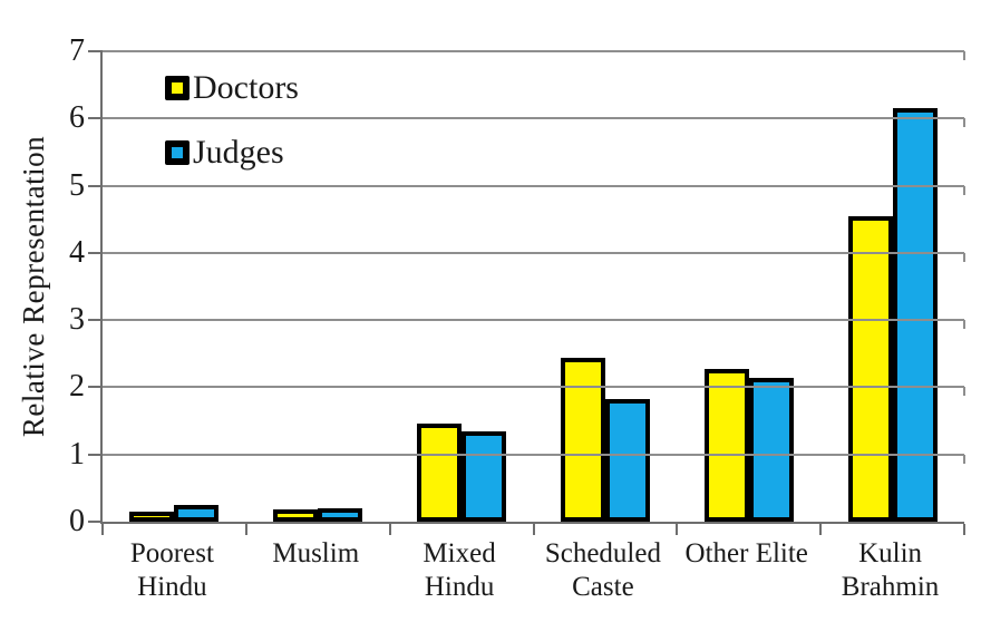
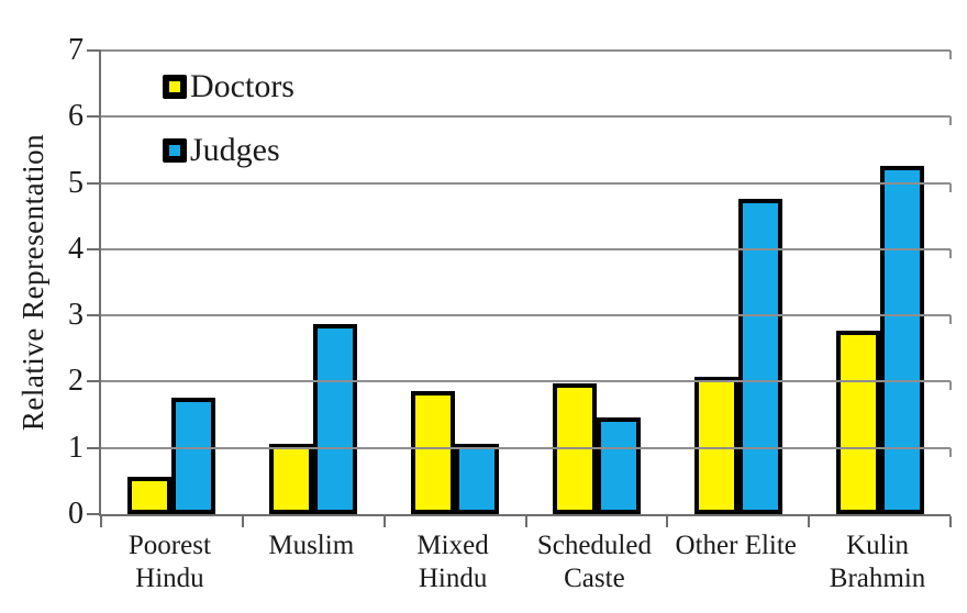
Doctors/Poorest Hindu: 0.1 -> 0.5
Judges/Poorest Hindu: 0.2 -> 1.7
Doctors/Muslim: 0.1 -> 1.0
Judges/Muslim: 0.1 -> 2.8
Doctors/Mixed Hindu: 1.4 -> 1.8
Judges/Mixed Hindu: 1.3 -> 1.0
Doctors/Scheduled Caste: 2.4 -> 1.9
Judges/Scheduled Caste: 1.8 -> 1.4
Doctors/Other Elite: 2.2 -> 2.0
Judges/Other Elite: 2.1 -> 4.7
Doctors/Kulin Brahmin: 4.5 -> 2.7
Judges/Kulin Brahmin: 6.1 -> 5.2
